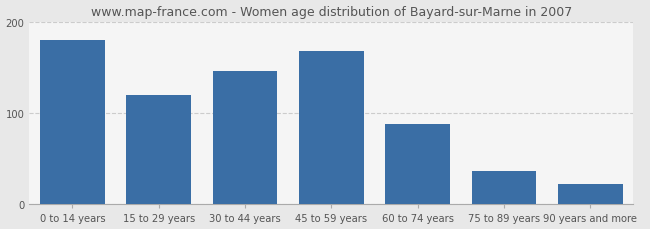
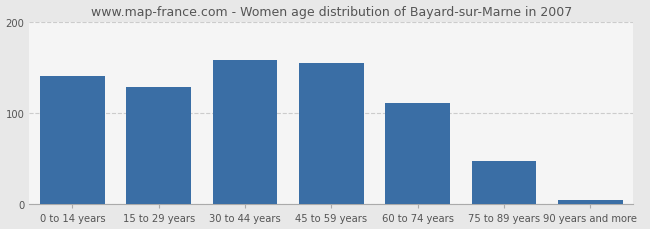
0 to 14 years: 180 -> 140
15 to 29 years: 120 -> 128
30 to 44 years: 146 -> 158
45 to 59 years: 168 -> 155
60 to 74 years: 88 -> 111
75 to 89 years: 36 -> 47
90 years and more: 22 -> 5
